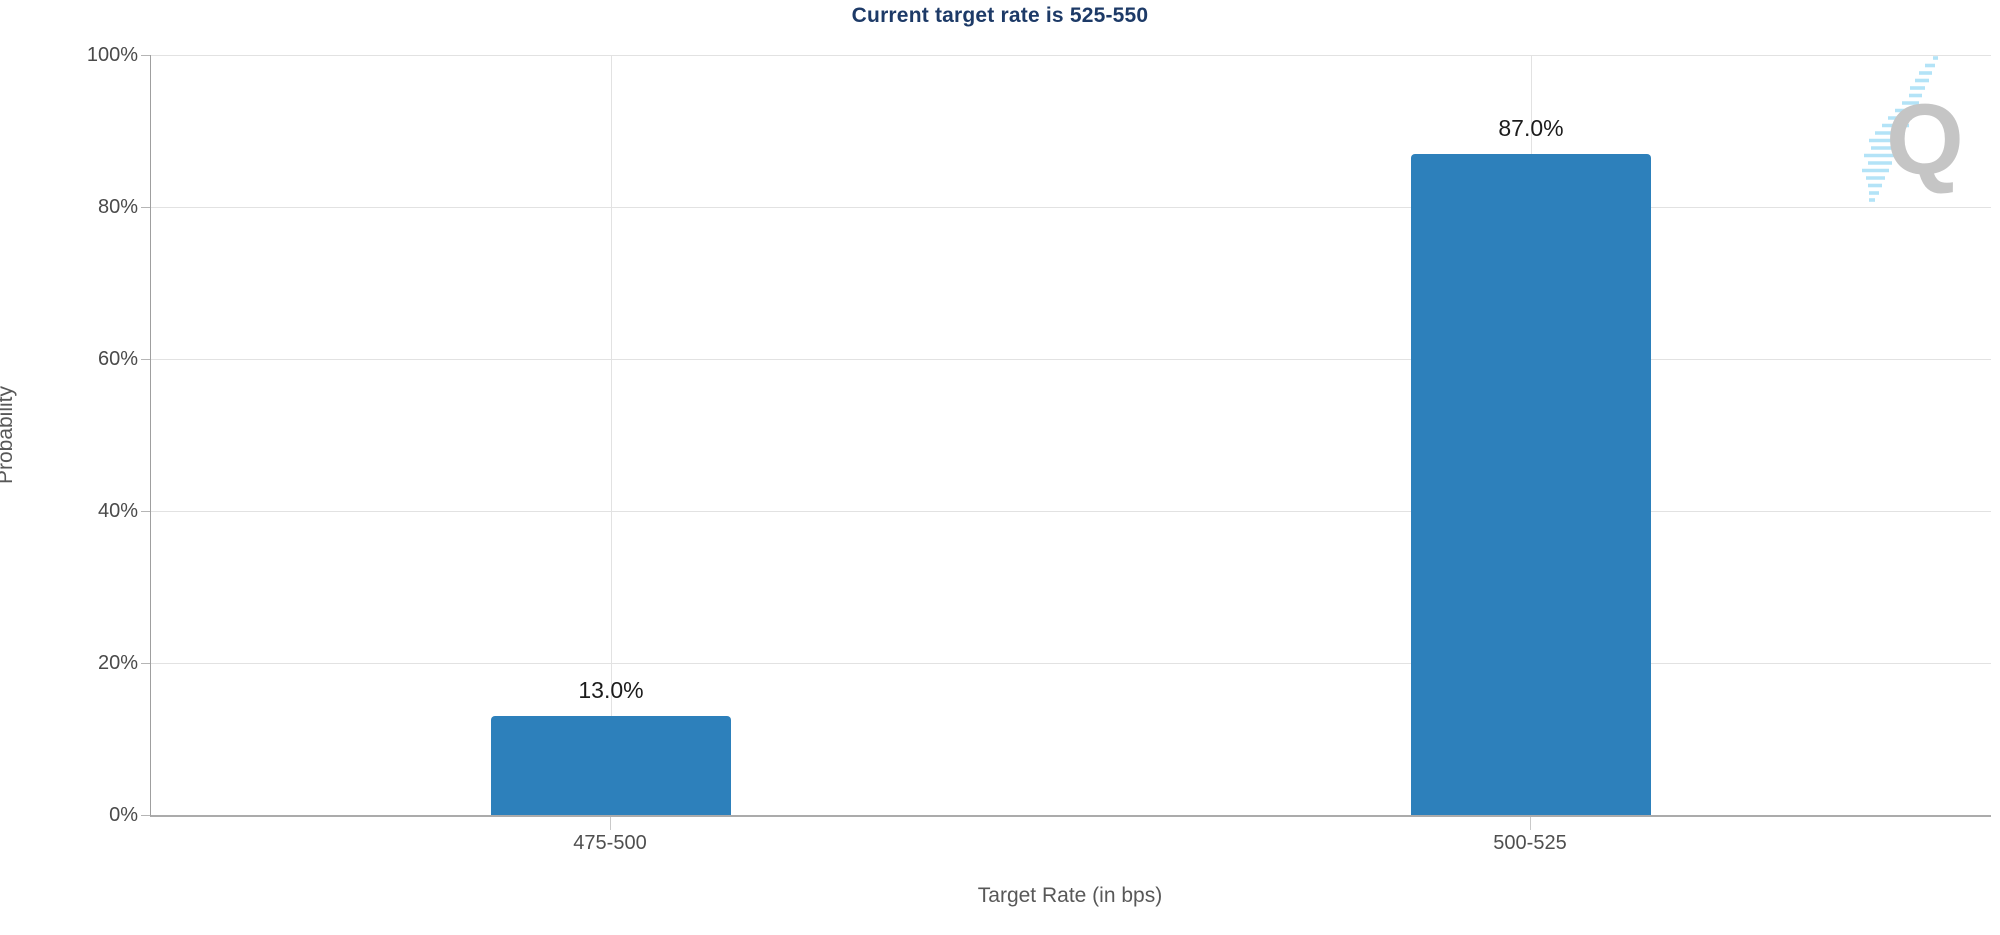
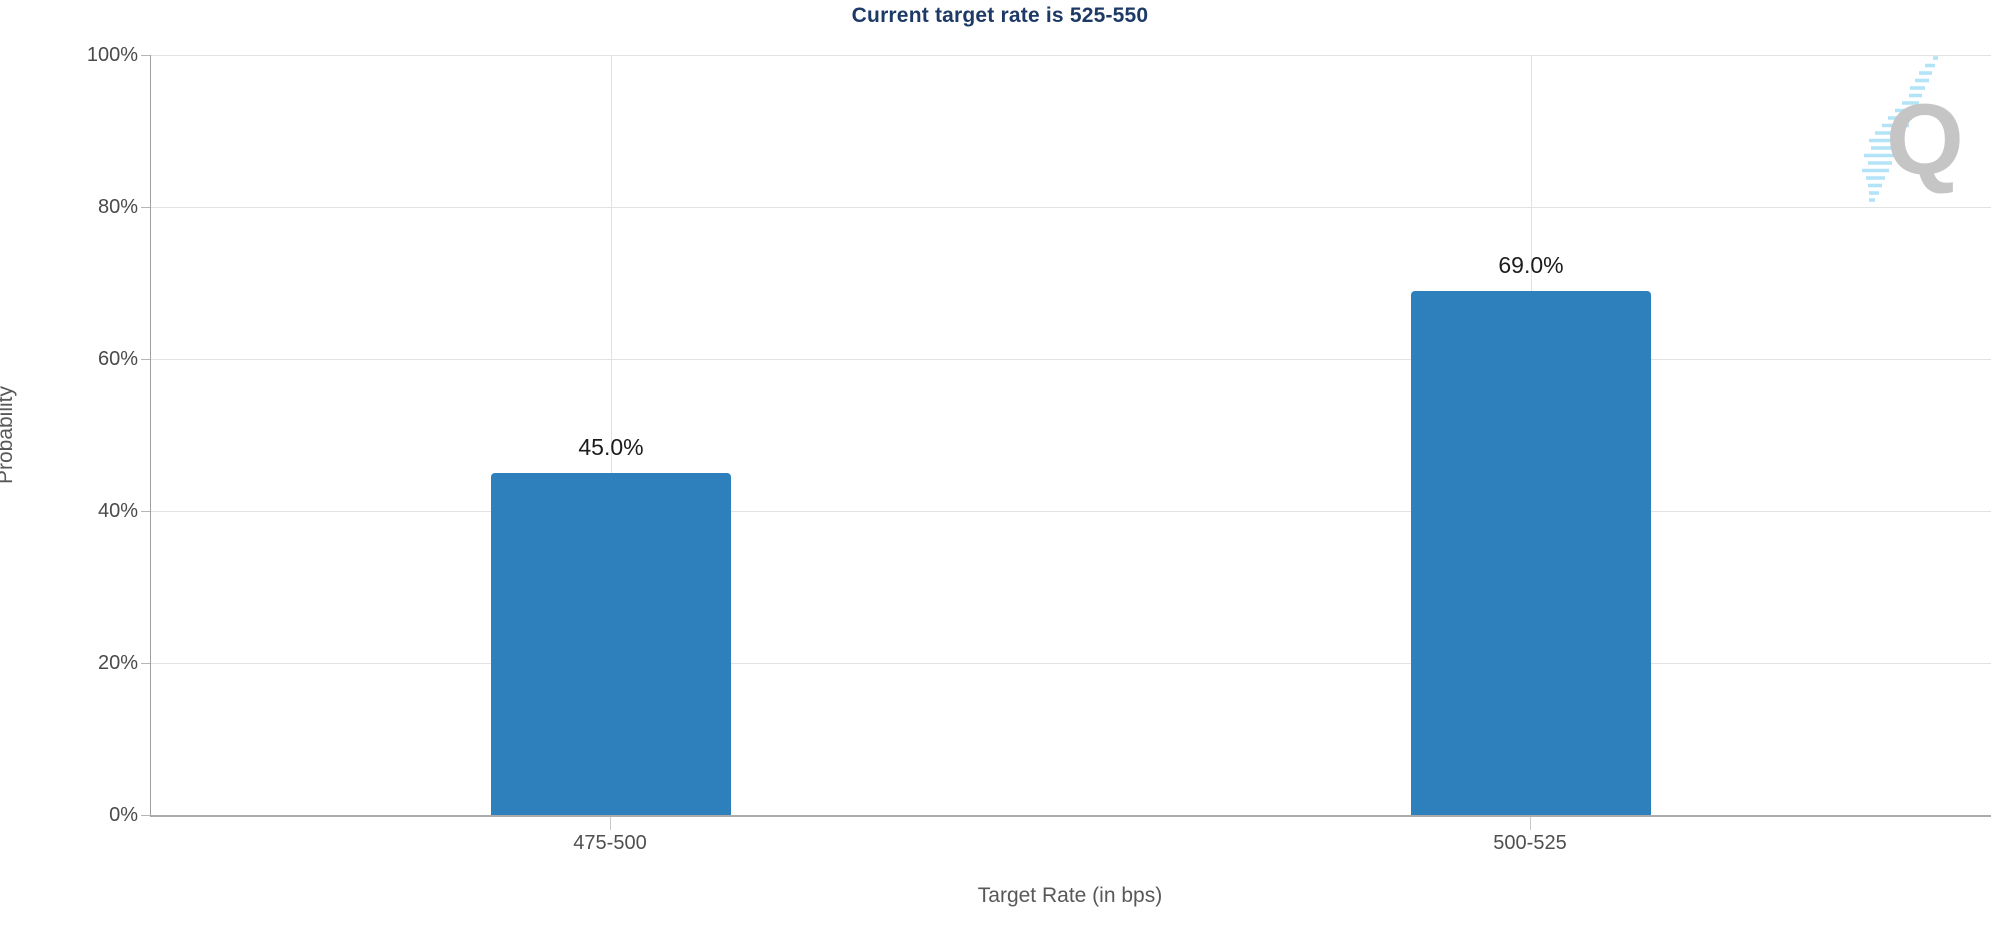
475-500: 13.0% -> 45.0%
500-525: 87.0% -> 69.0%
